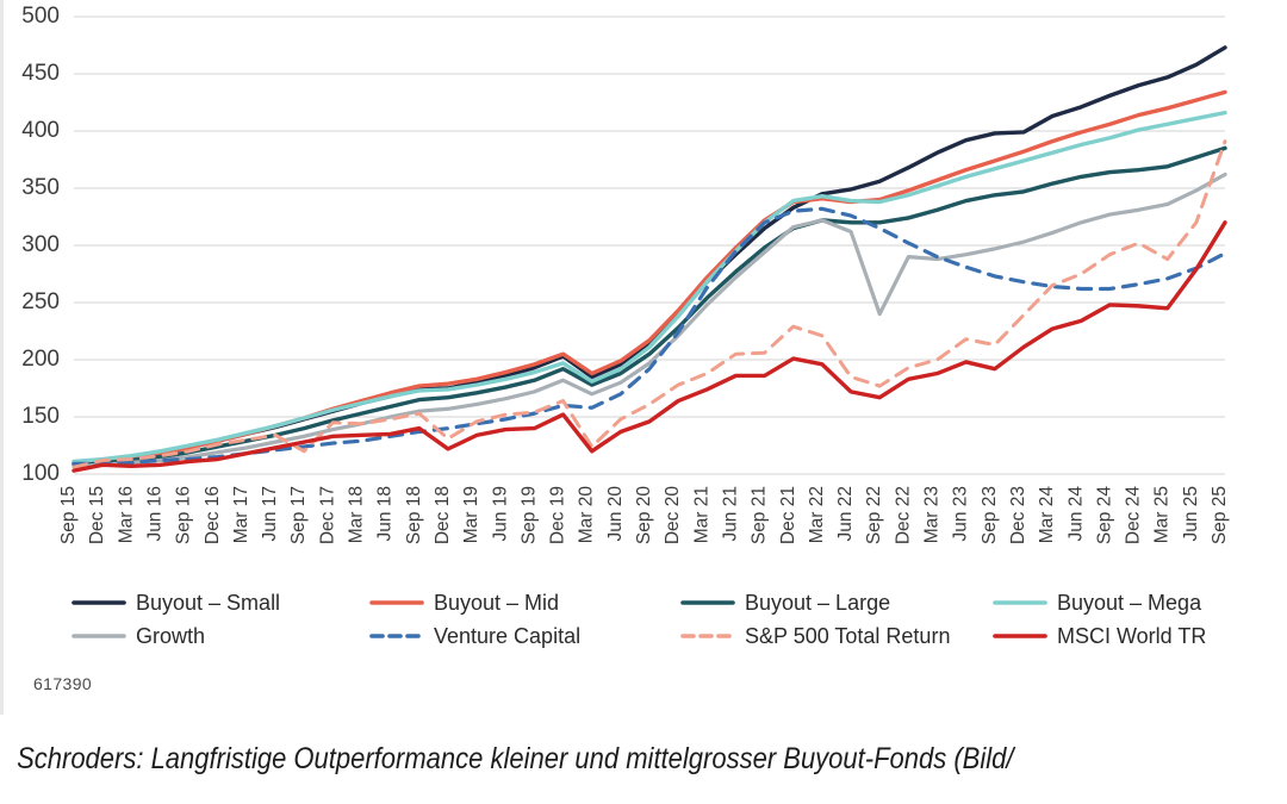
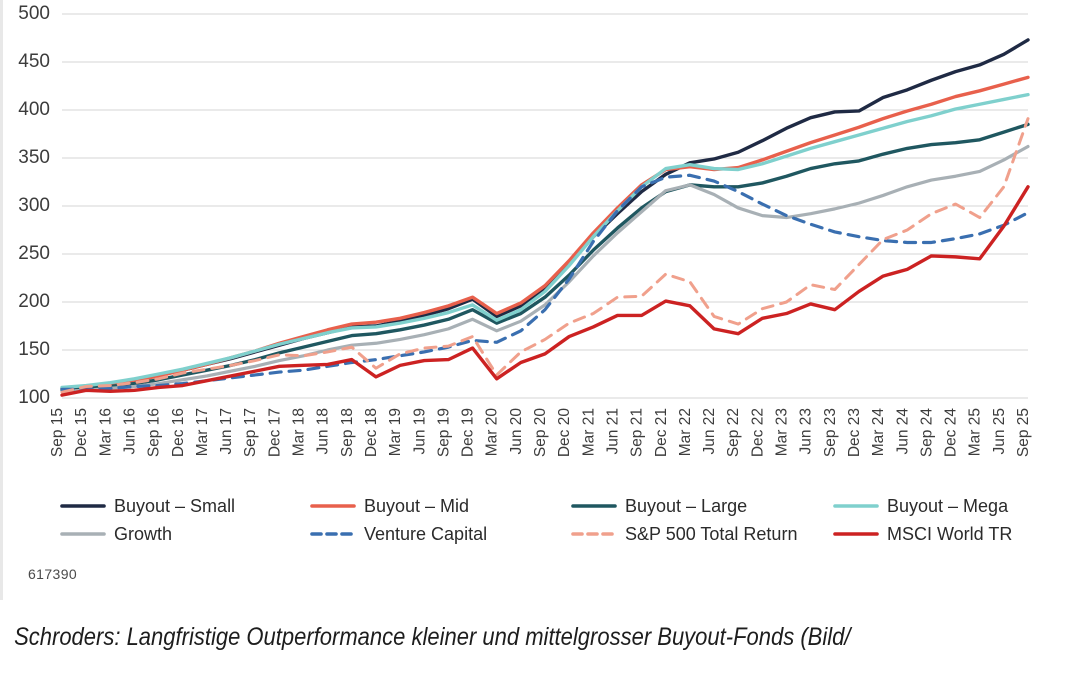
S&P 500 Total Return/Sep 17: 120 -> 140
Growth/Sep 22: 240 -> 300
